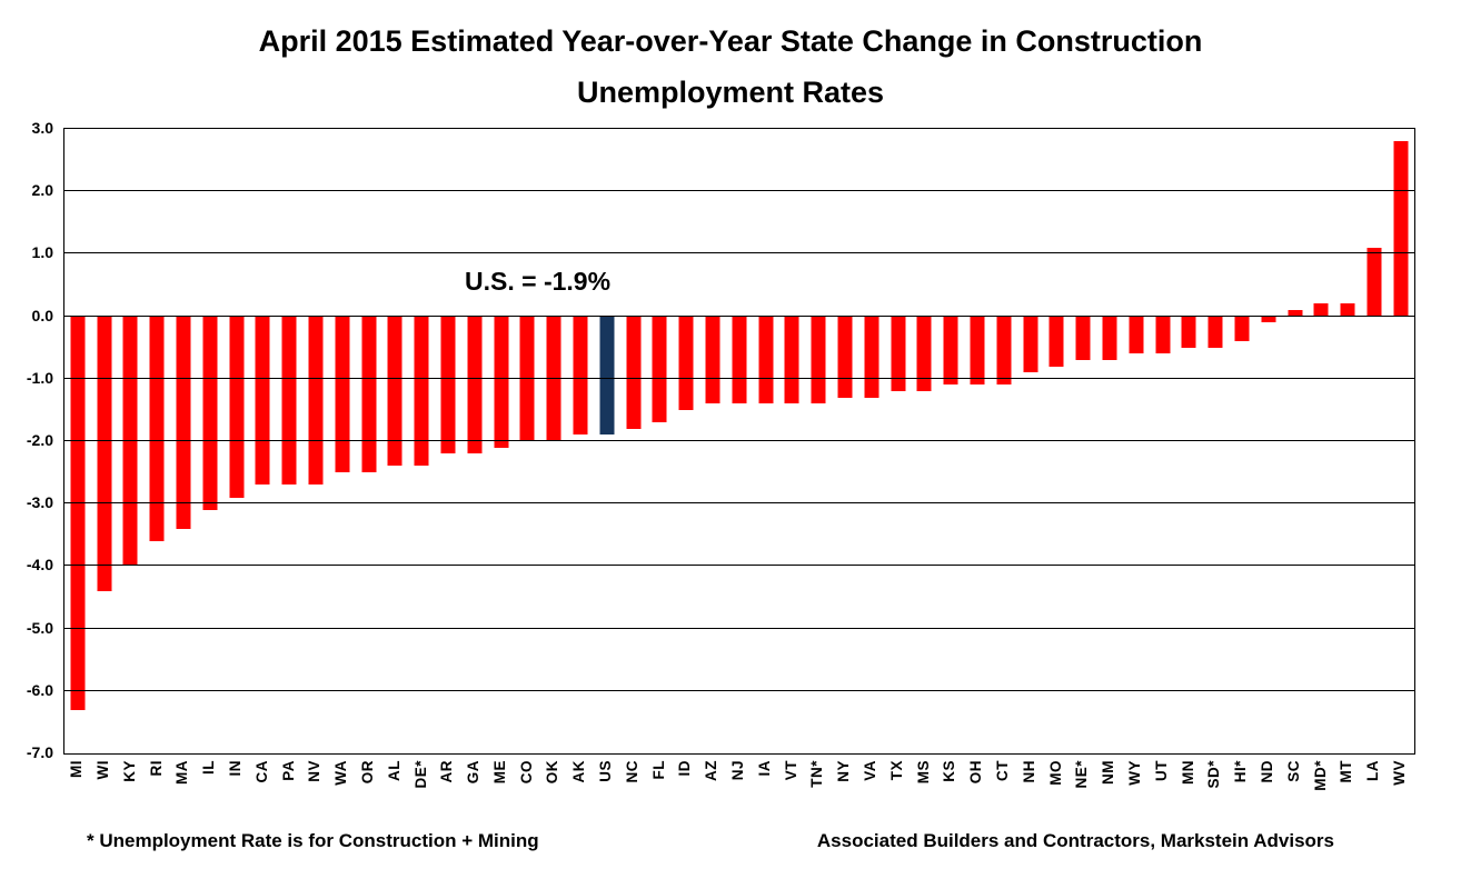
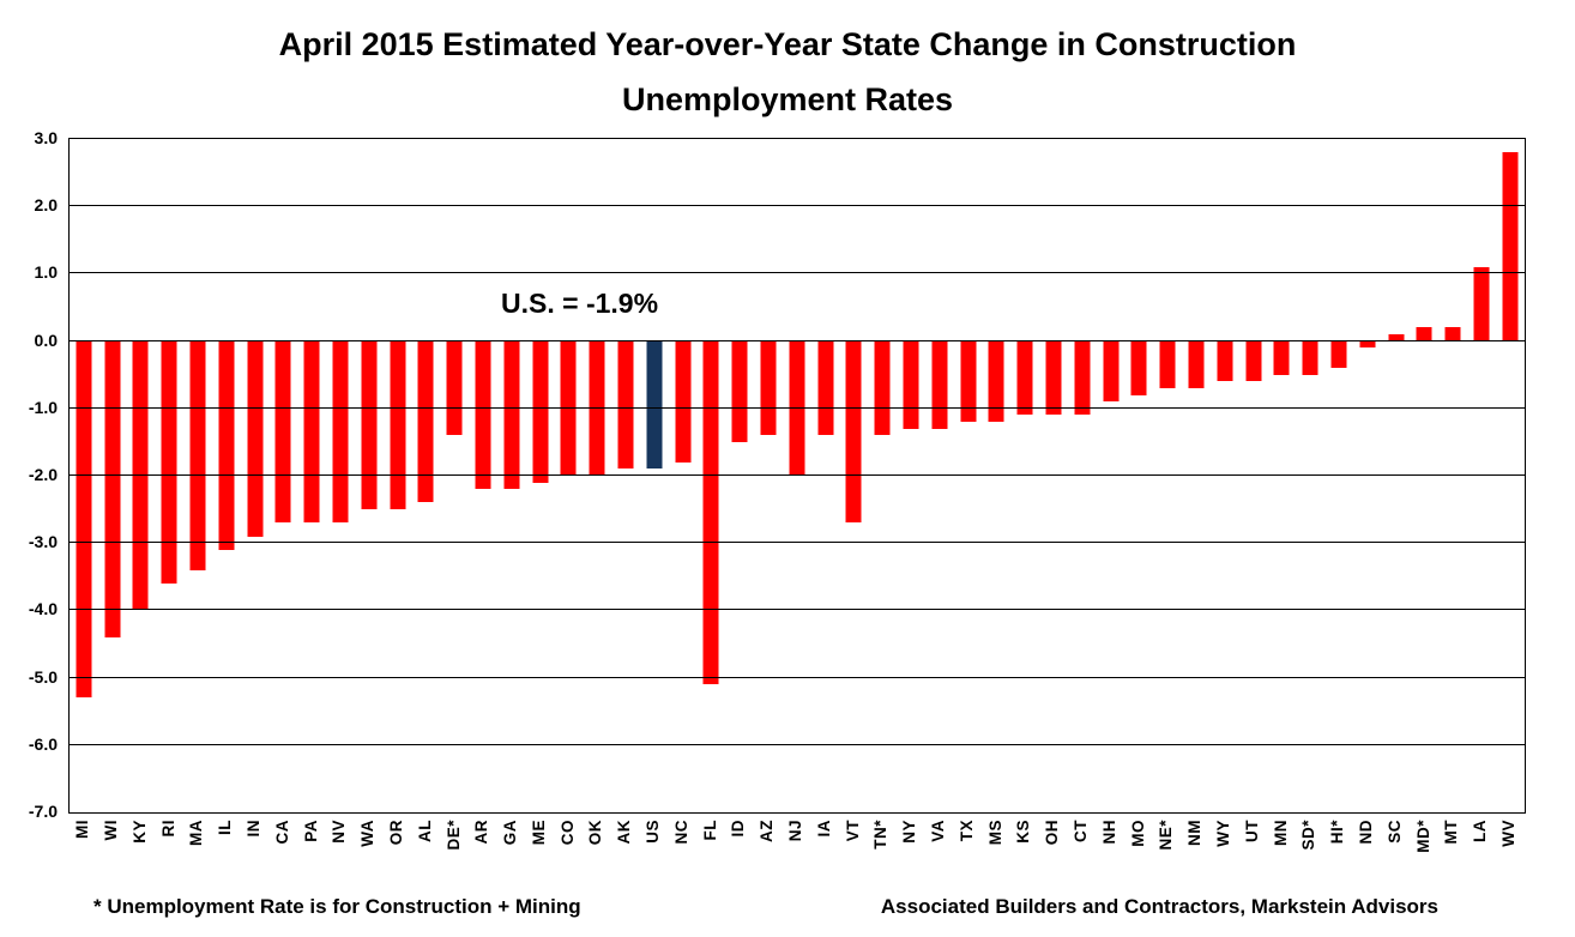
MI: -6.3 -> -5.3
DE*: -2.4 -> -1.4
FL: -1.7 -> -5.1
NJ: -1.4 -> -2.0
VT: -1.4 -> -2.7
